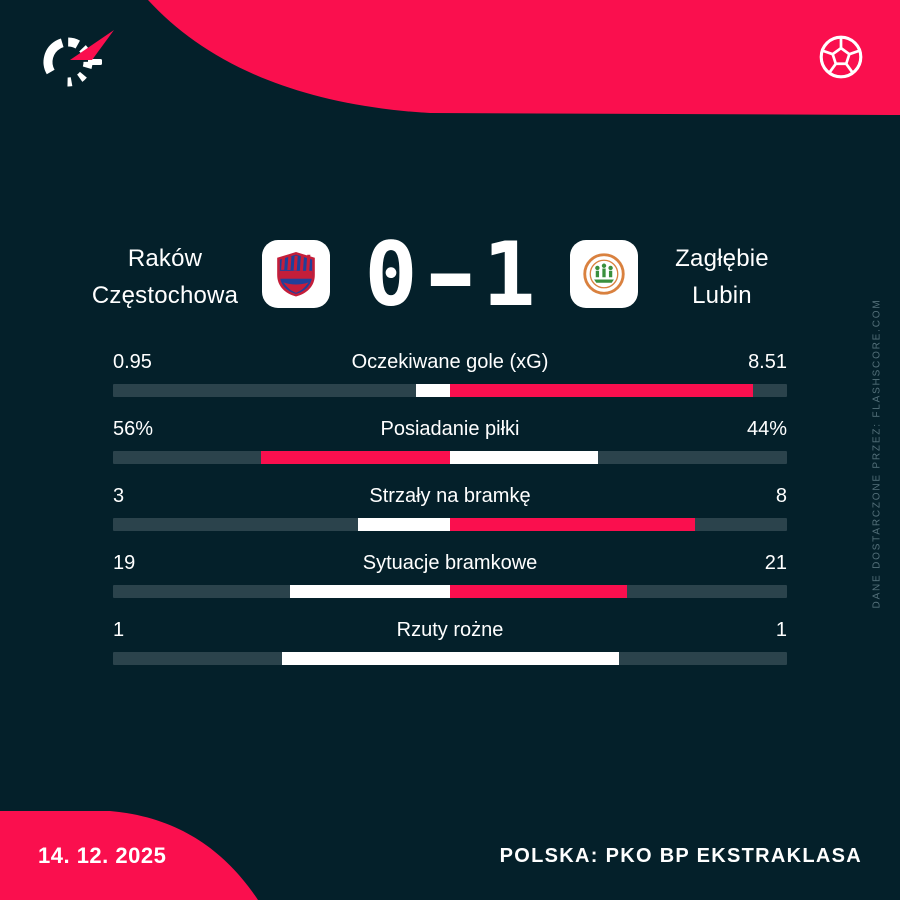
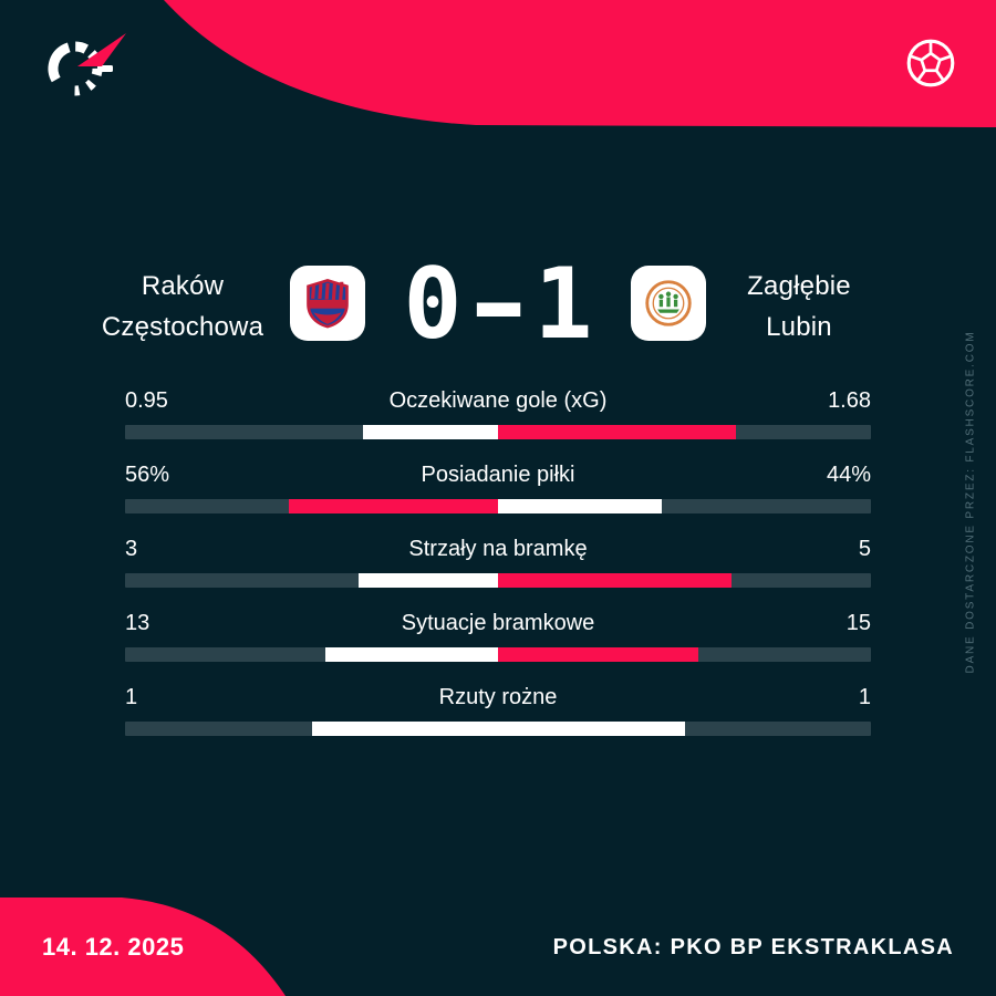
Zagłębie Lubin/Oczekiwane gole (xG): 8.51 -> 1.68
Zagłębie Lubin/Strzały na bramkę: 8 -> 5
Raków Częstochowa/Sytuacje bramkowe: 19 -> 13
Zagłębie Lubin/Sytuacje bramkowe: 21 -> 15
